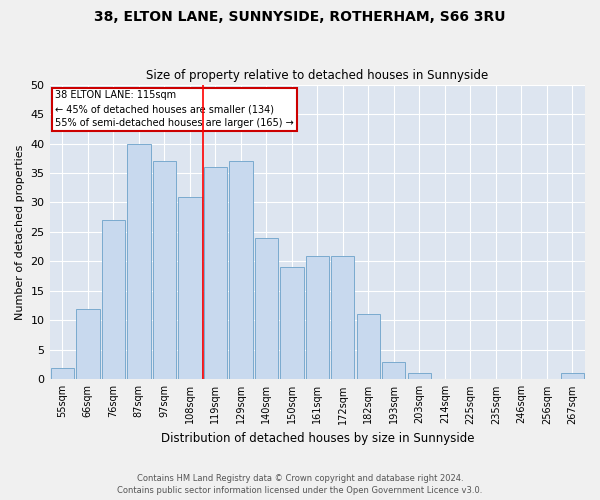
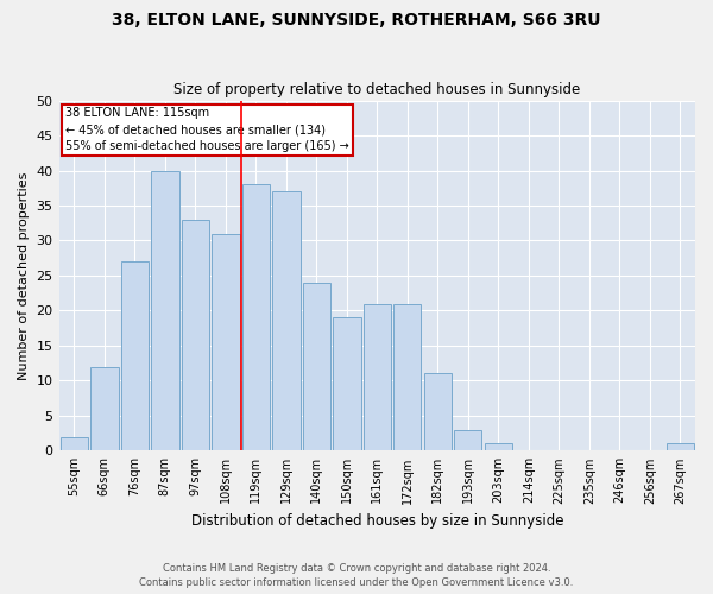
97sqm: 37 -> 33
119sqm: 36 -> 38
